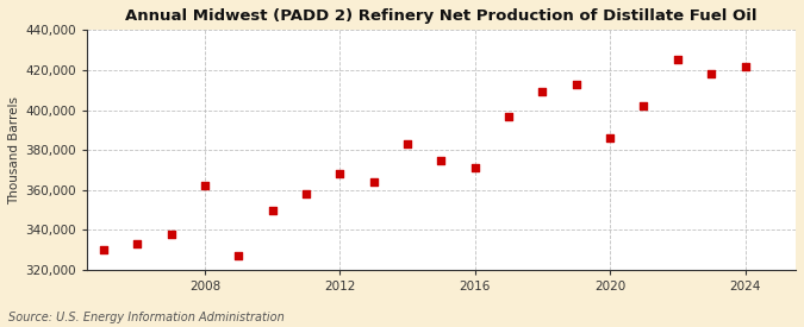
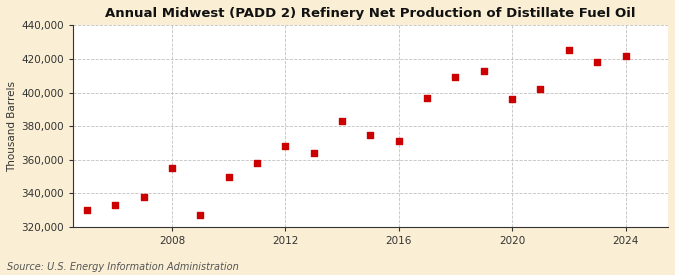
2008: 362,000 -> 355,000
2020: 386,000 -> 396,000
